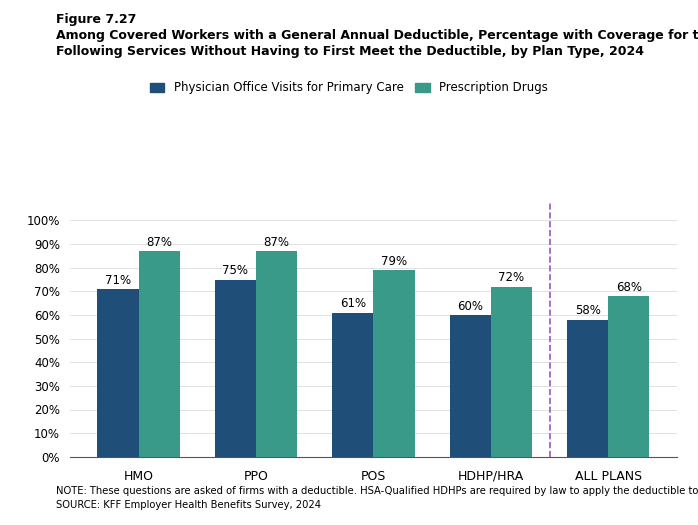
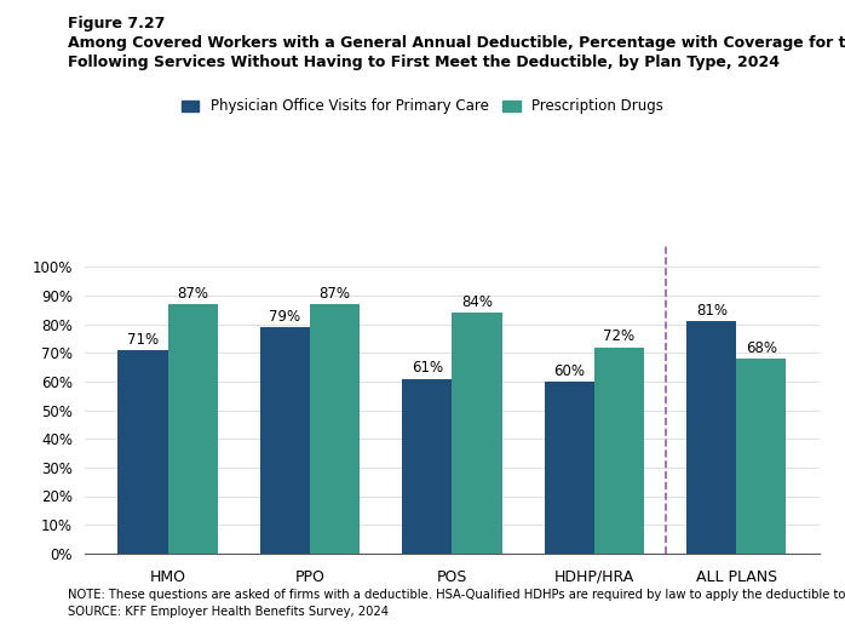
Physician Office Visits for Primary Care/PPO: 75% -> 79%
Prescription Drugs/POS: 79% -> 84%
Physician Office Visits for Primary Care/ALL PLANS: 58% -> 81%
